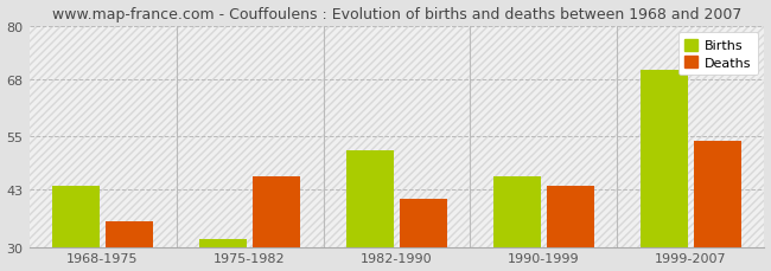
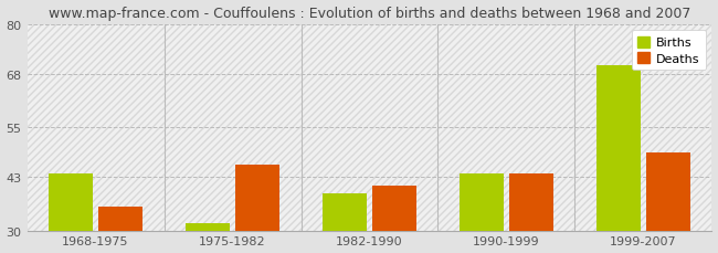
Births/1982-1990: 52 -> 39
Births/1990-1999: 46 -> 44
Deaths/1999-2007: 54 -> 49
